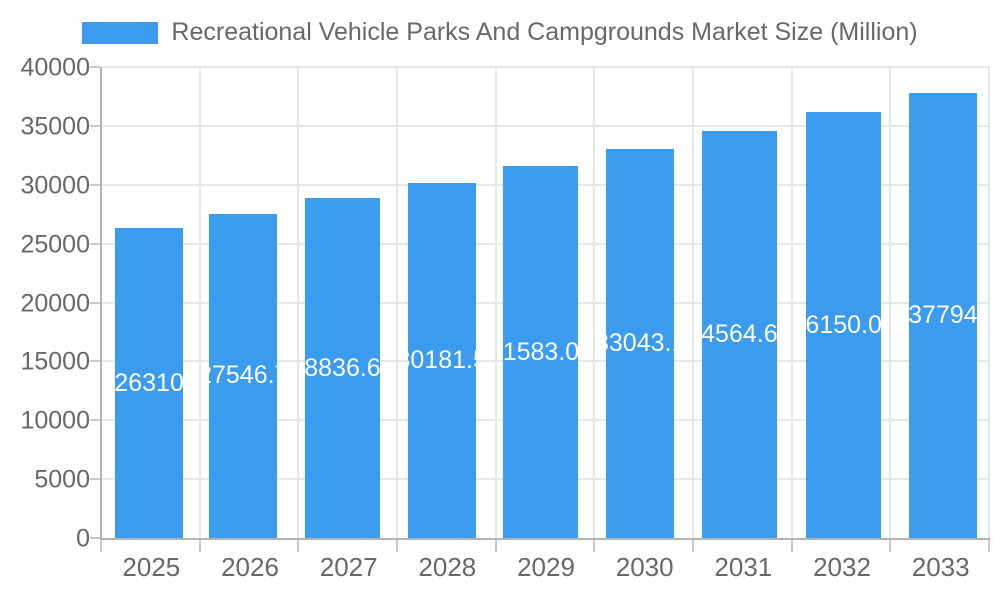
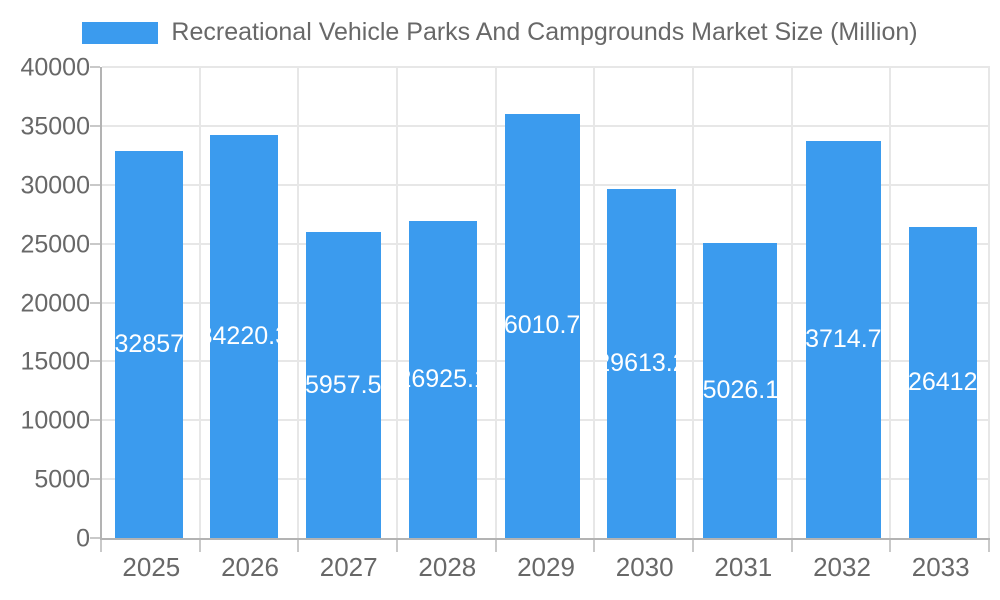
2025: 26310 -> 32857
2026: 27546.7 -> 34220.3
2027: 28836.67 -> 25957.51
2028: 30181.5 -> 26925.1
2029: 31583.08 -> 36010.76
2030: 33043.1 -> 29613.2
2031: 34564.67 -> 25026.11
2032: 36150.05 -> 33714.78
2033: 37794 -> 26412
